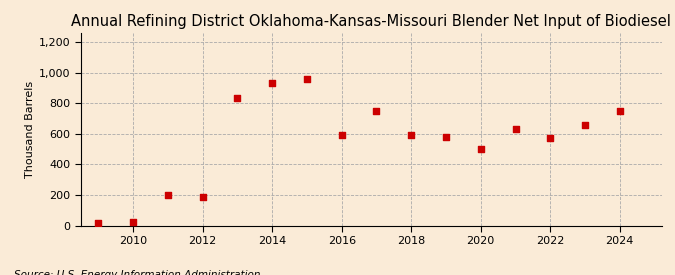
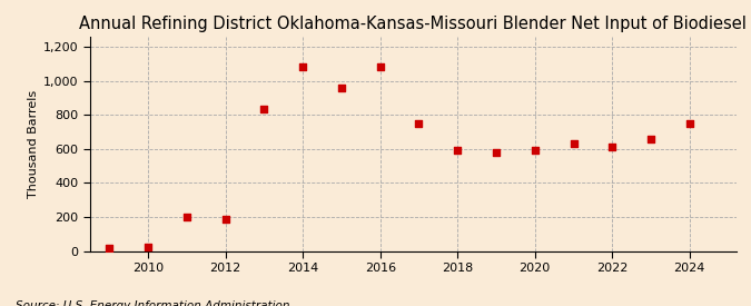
2014: 930 -> 1,080
2016: 590 -> 1,080
2020: 500 -> 590
2022: 570 -> 610
